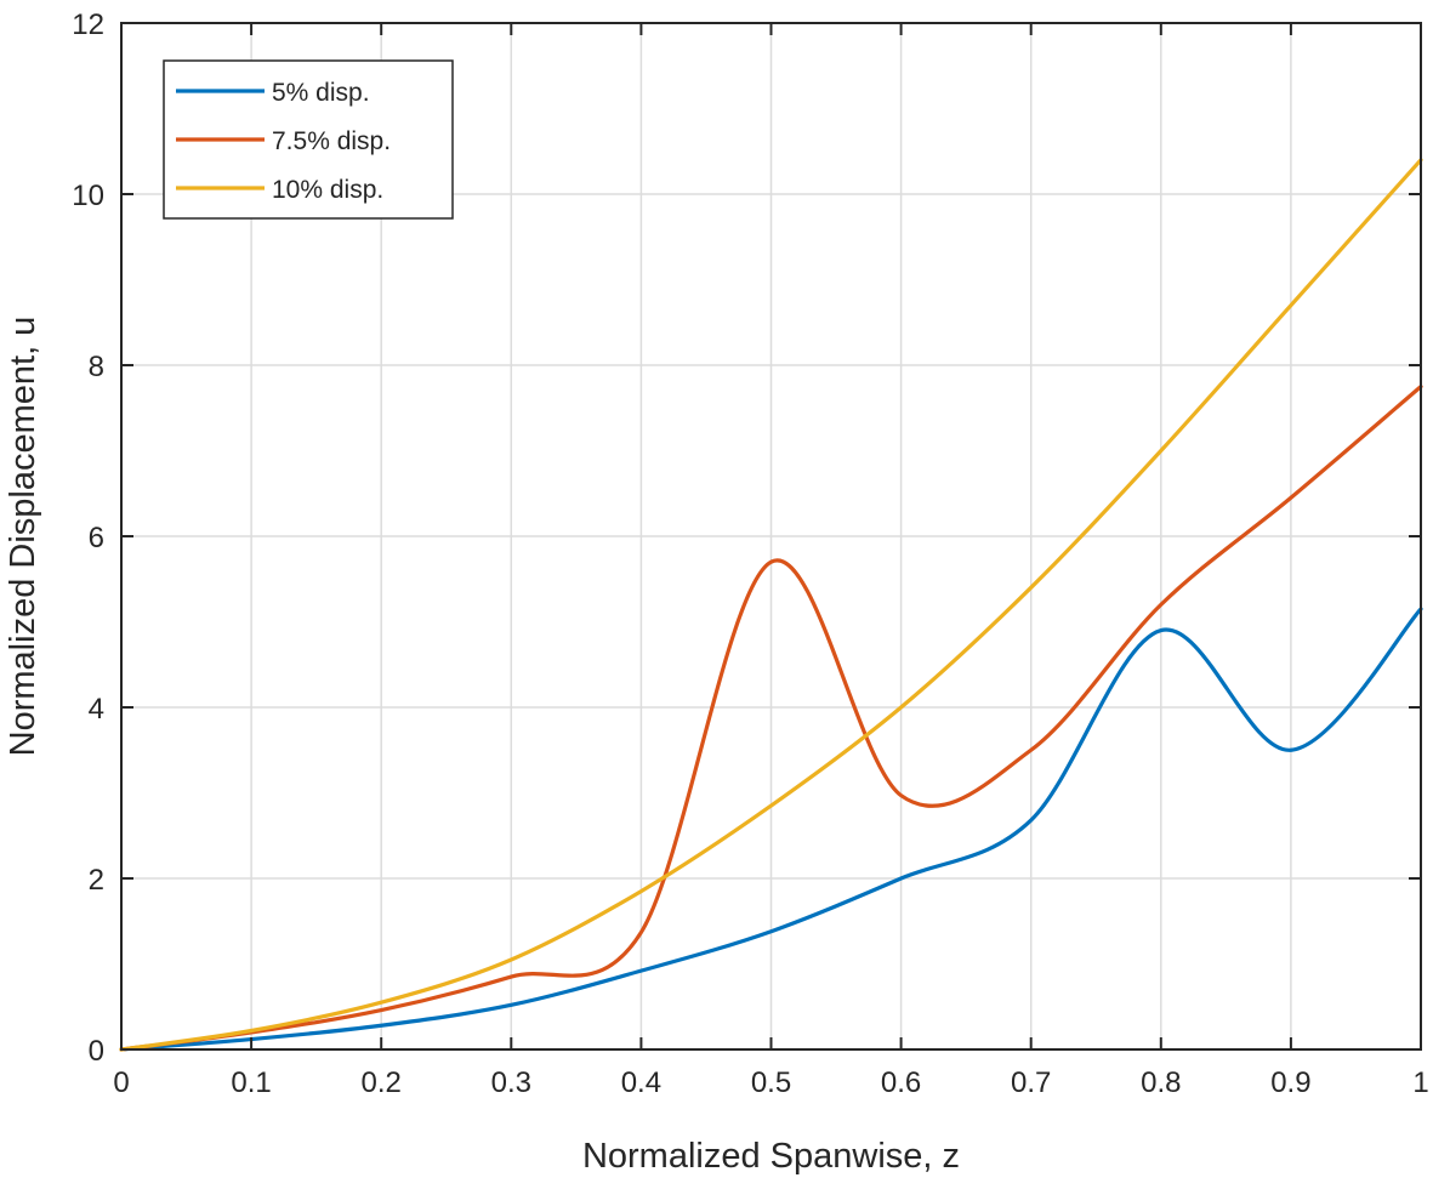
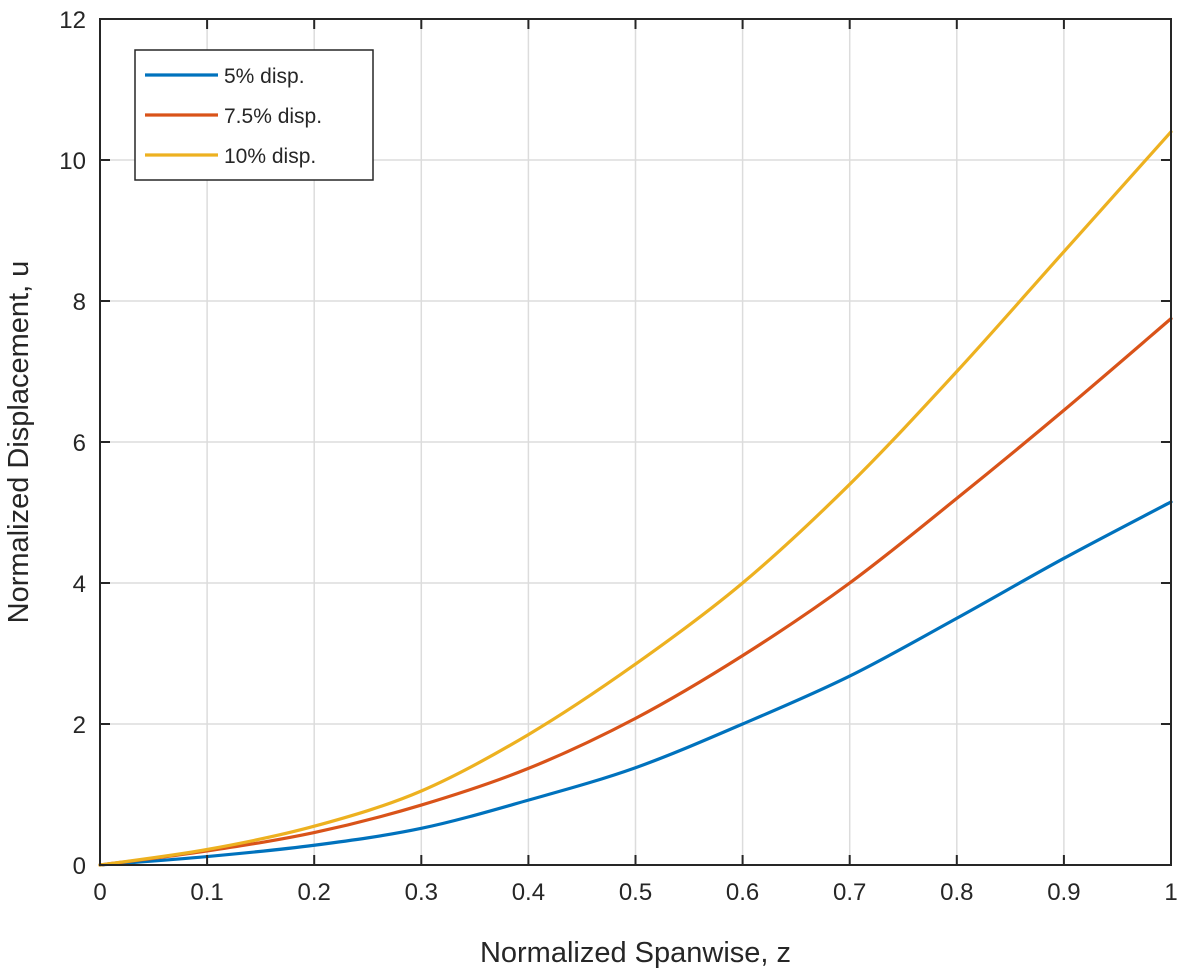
7.5% disp./0.5: 5.7 -> 2.1
7.5% disp./0.7: 3.5 -> 4.0
5% disp./0.8: 4.9 -> 3.5
5% disp./0.9: 3.5 -> 4.3
